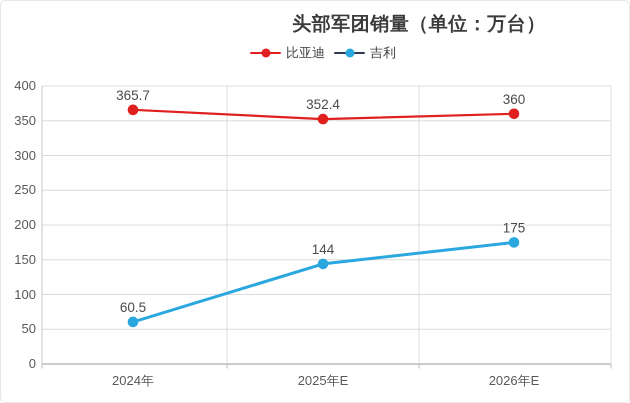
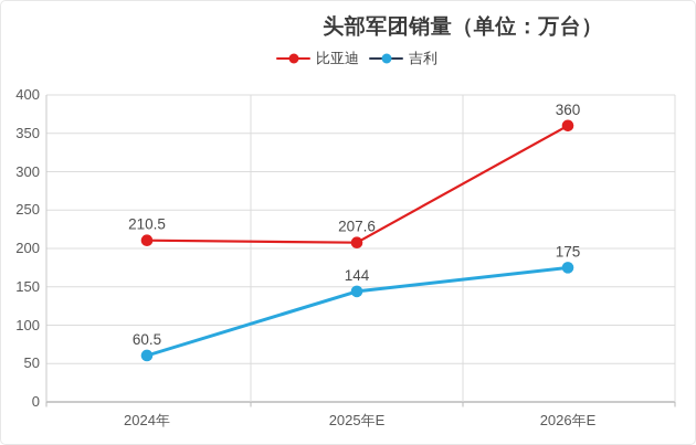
比亚迪/2024年: 365.7 -> 210.5
比亚迪/2025年E: 352.4 -> 207.6
